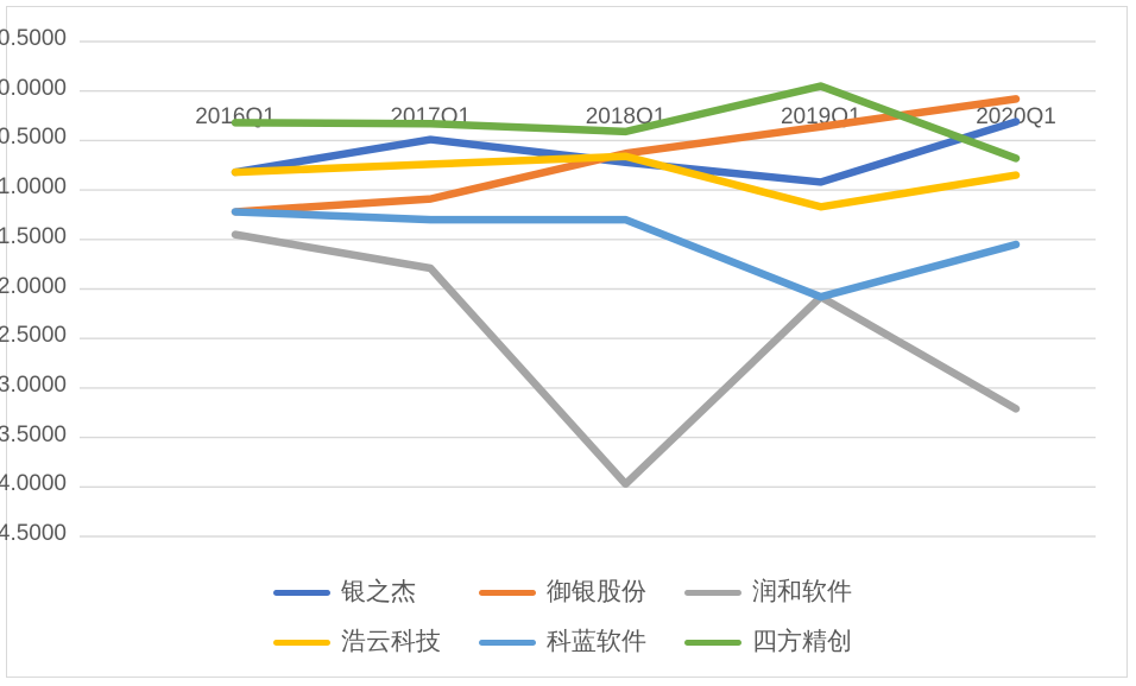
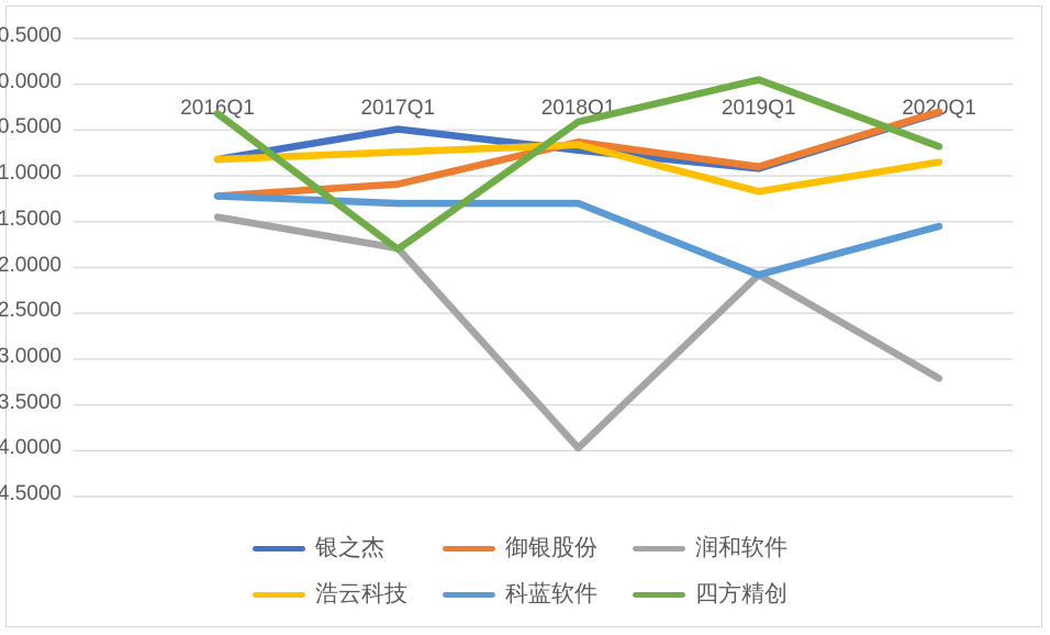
四方精创/2017Q1: -0.3 -> -1.8
御银股份/2019Q1: -0.4 -> -0.9
御银股份/2020Q1: -0.1 -> -0.3
